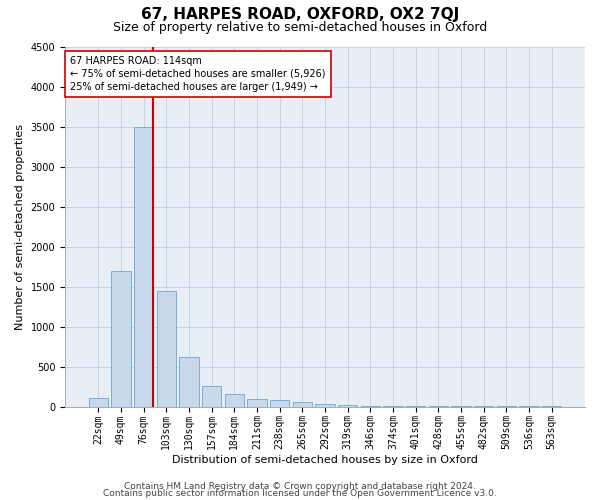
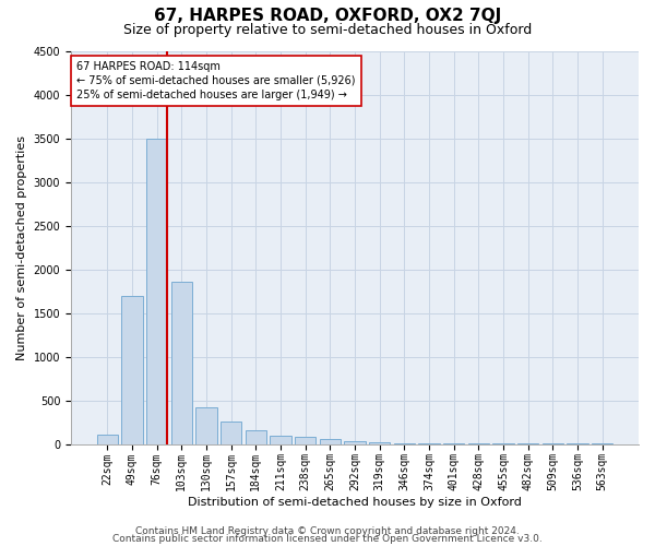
103sqm: 1450 -> 1860
130sqm: 620 -> 420
